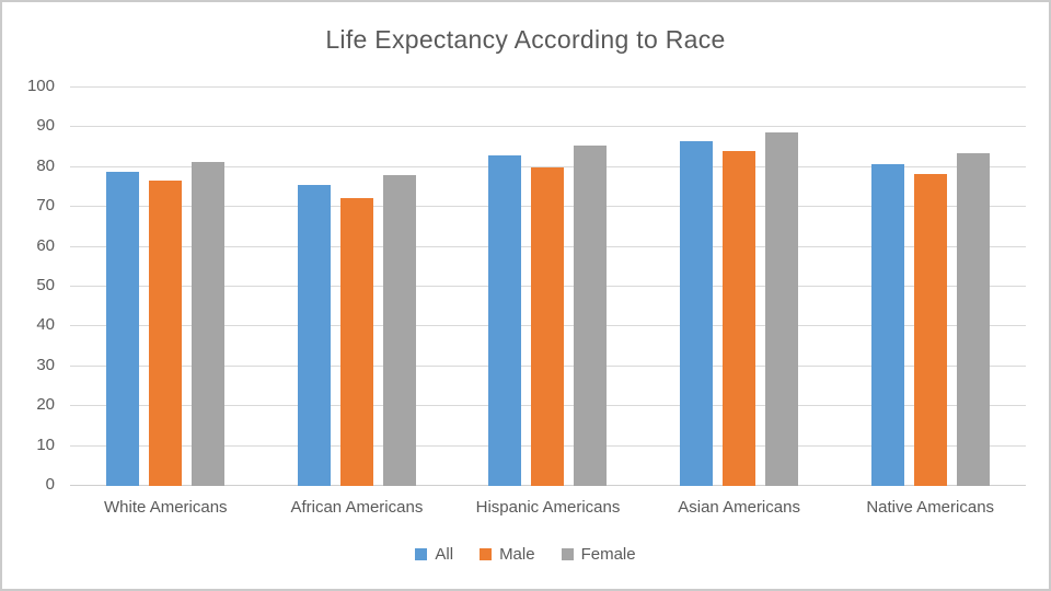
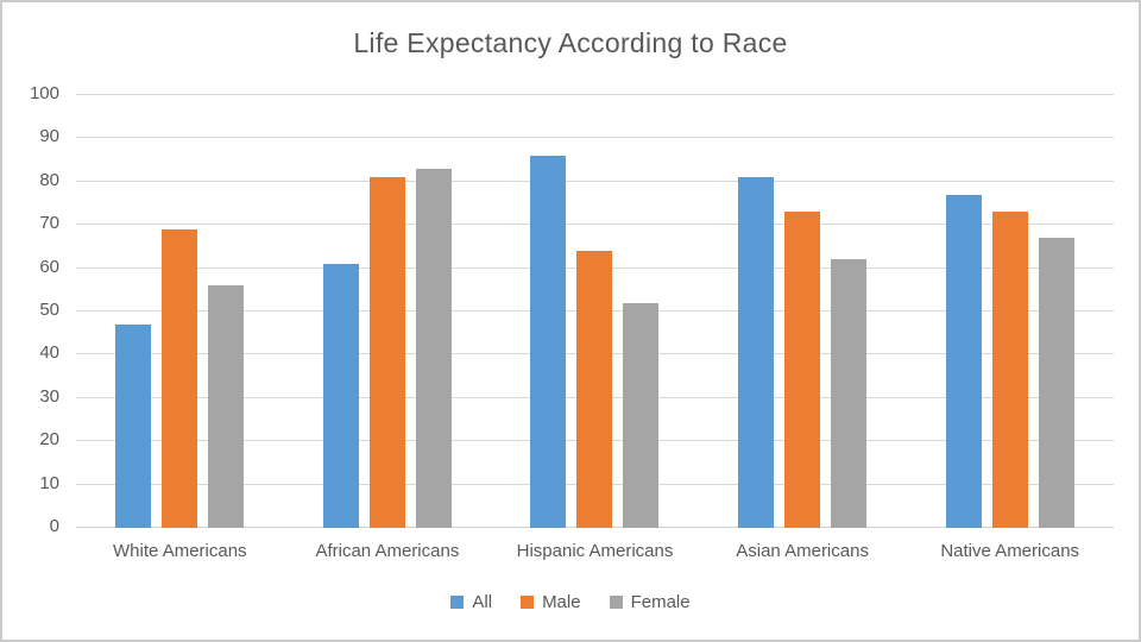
All/White Americans: 79 -> 47
Male/White Americans: 77 -> 69
Female/White Americans: 81 -> 56
All/African Americans: 76 -> 61
Male/African Americans: 72 -> 81
Female/African Americans: 78 -> 83
All/Hispanic Americans: 83 -> 86
Male/Hispanic Americans: 80 -> 64
Female/Hispanic Americans: 85 -> 52
All/Asian Americans: 86 -> 81
Male/Asian Americans: 84 -> 73
Female/Asian Americans: 89 -> 62
All/Native Americans: 81 -> 77
Male/Native Americans: 78 -> 73
Female/Native Americans: 83 -> 67
